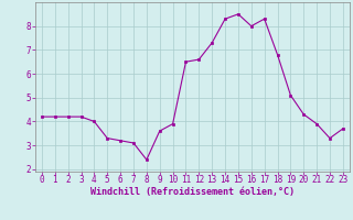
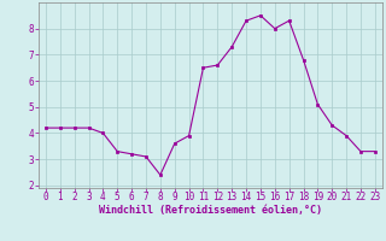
23: 3.7 -> 3.3
